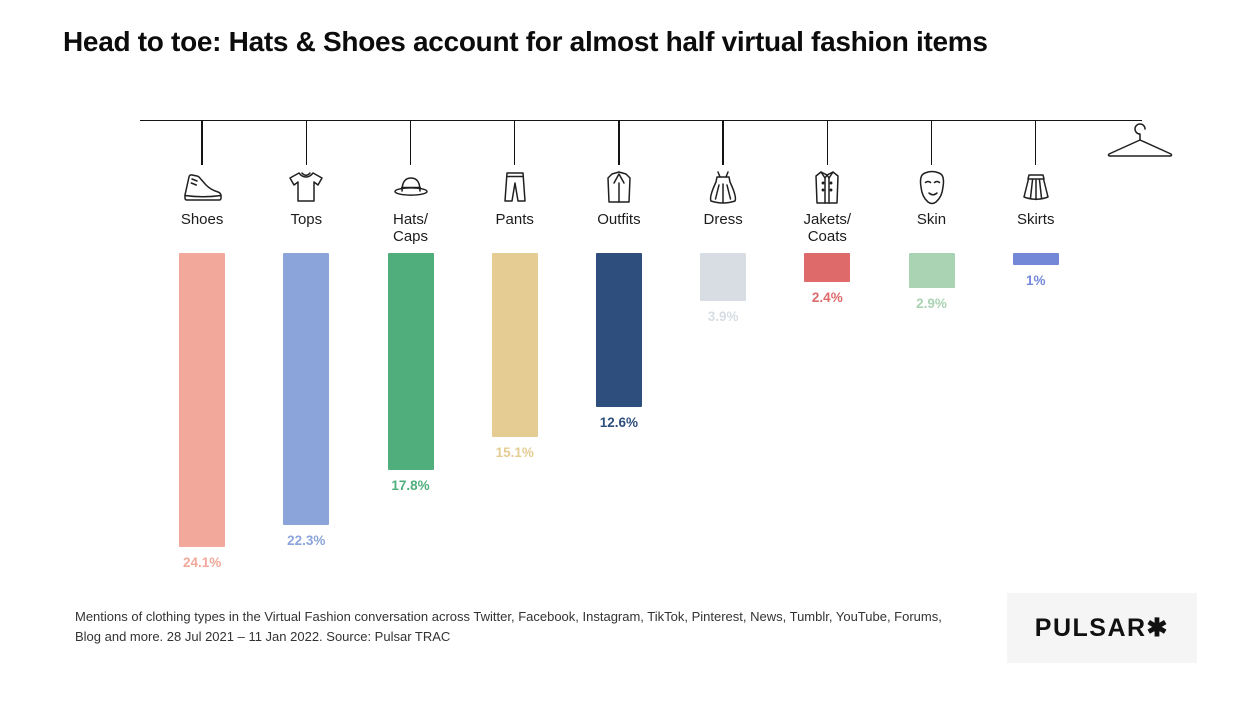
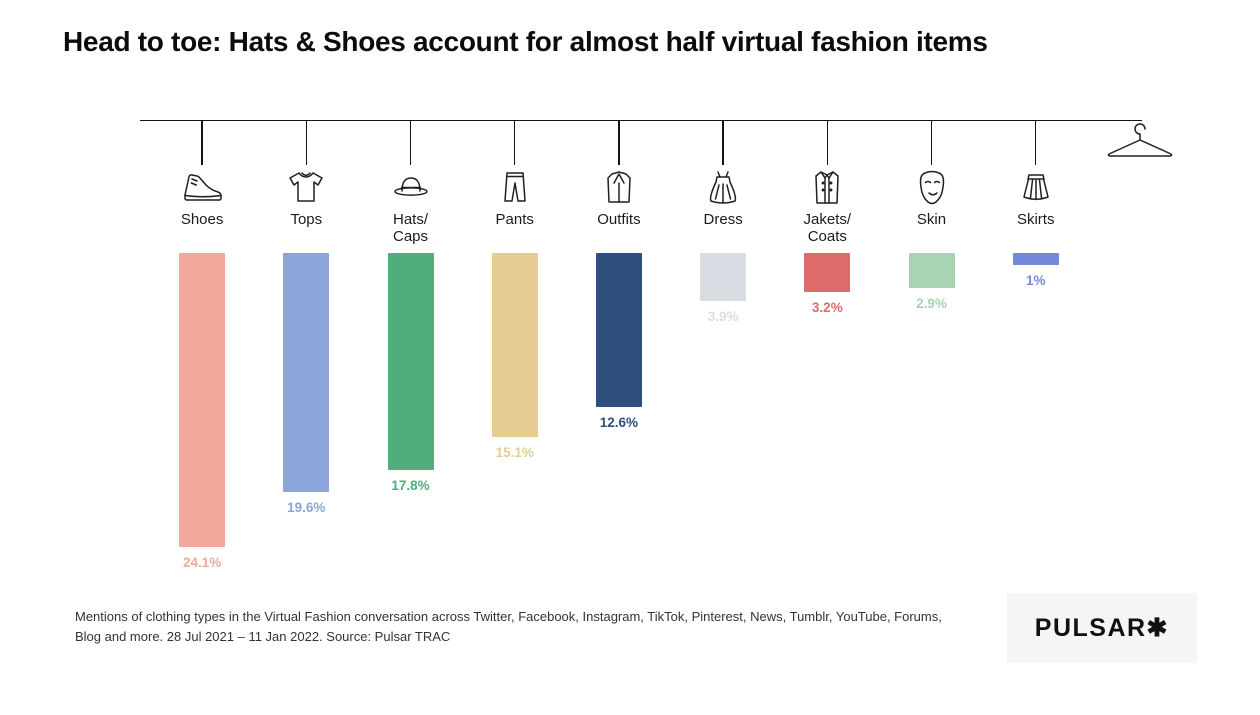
Tops: 22.3% -> 19.6%
Jakets/Coats: 2.4% -> 3.2%
